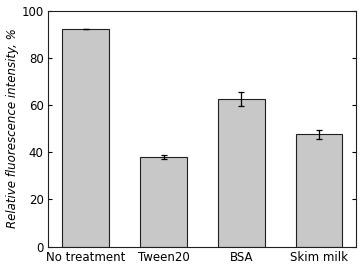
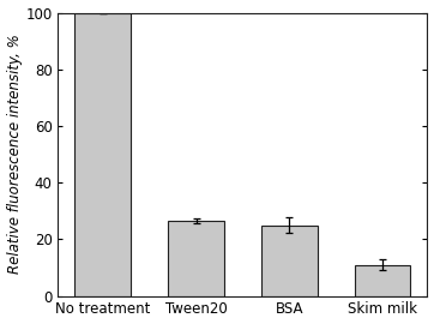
No treatment: 92.0 -> 100.0
Tween20: 38.0 -> 26.5
BSA: 62.5 -> 25.0
Skim milk: 47.5 -> 11.0
